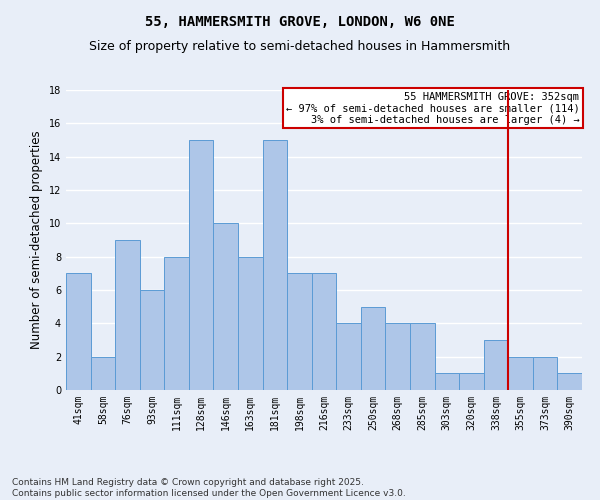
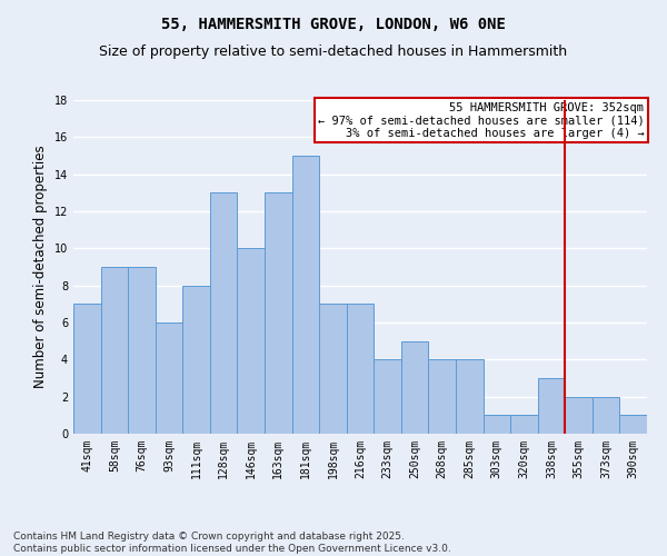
58sqm: 2 -> 9
128sqm: 15 -> 13
163sqm: 8 -> 13
